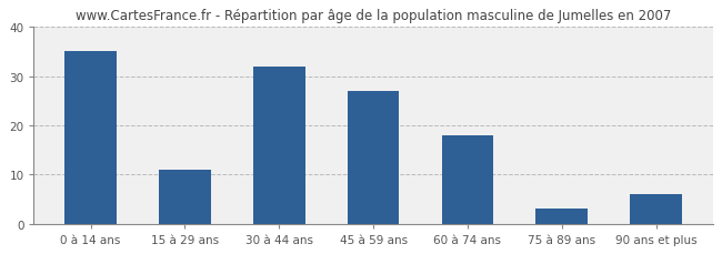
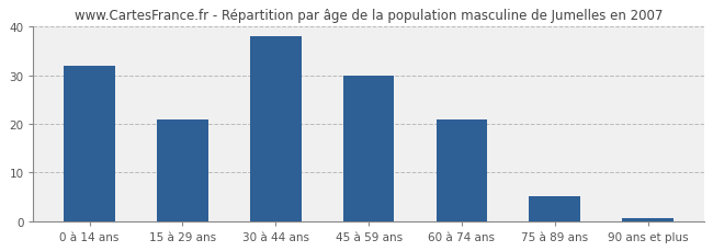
0 à 14 ans: 35.0 -> 32.0
15 à 29 ans: 11.0 -> 21.0
30 à 44 ans: 32.0 -> 38.0
45 à 59 ans: 27.0 -> 30.0
60 à 74 ans: 18.0 -> 21.0
75 à 89 ans: 3.0 -> 5.0
90 ans et plus: 6.0 -> 0.5
